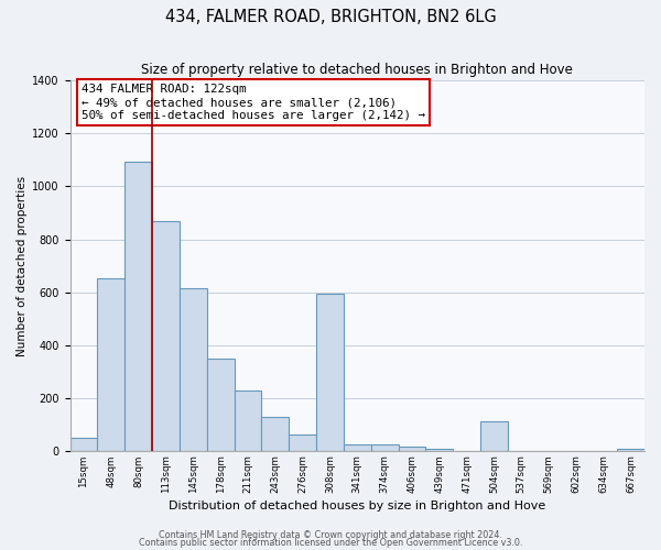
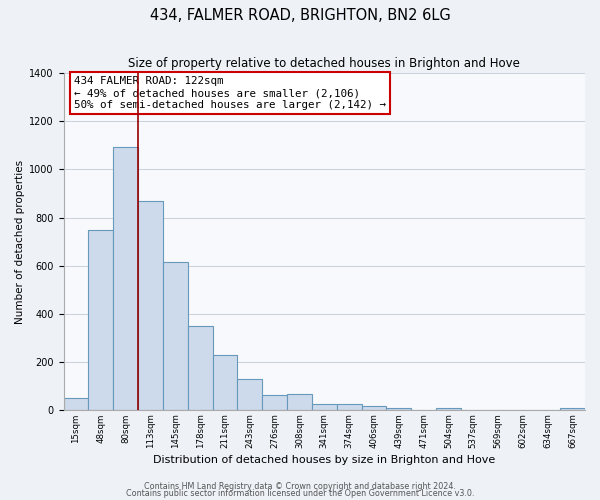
48sqm: 655 -> 750
308sqm: 595 -> 70
504sqm: 115 -> 10
